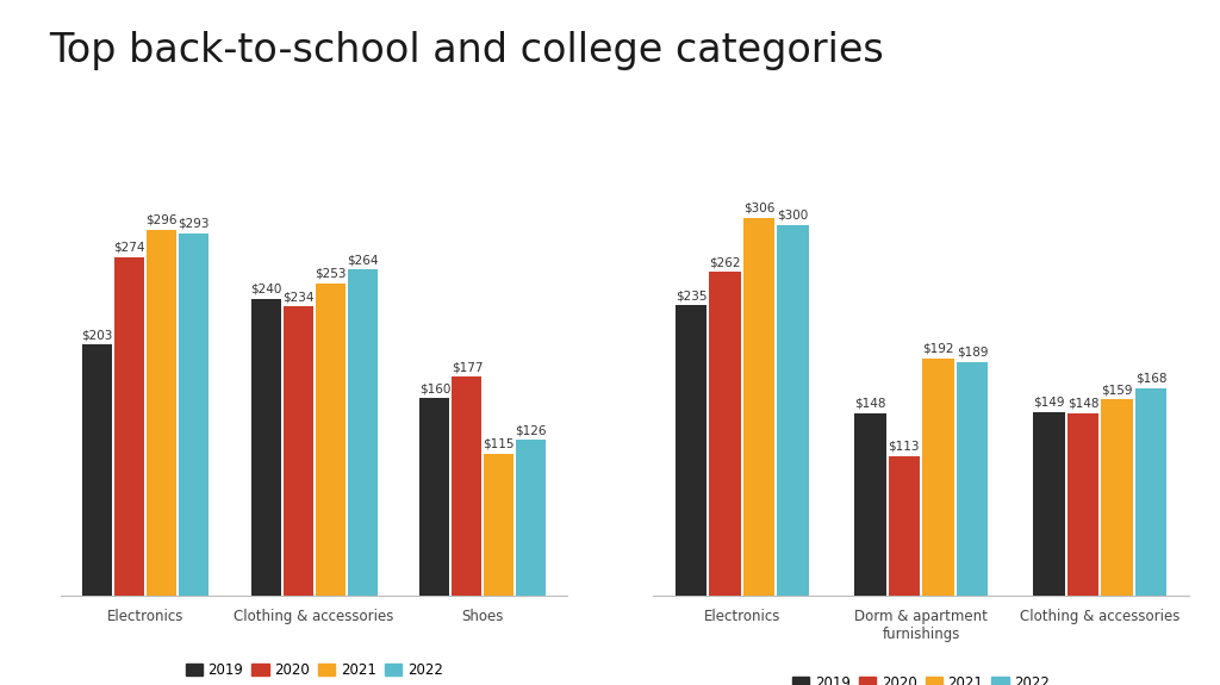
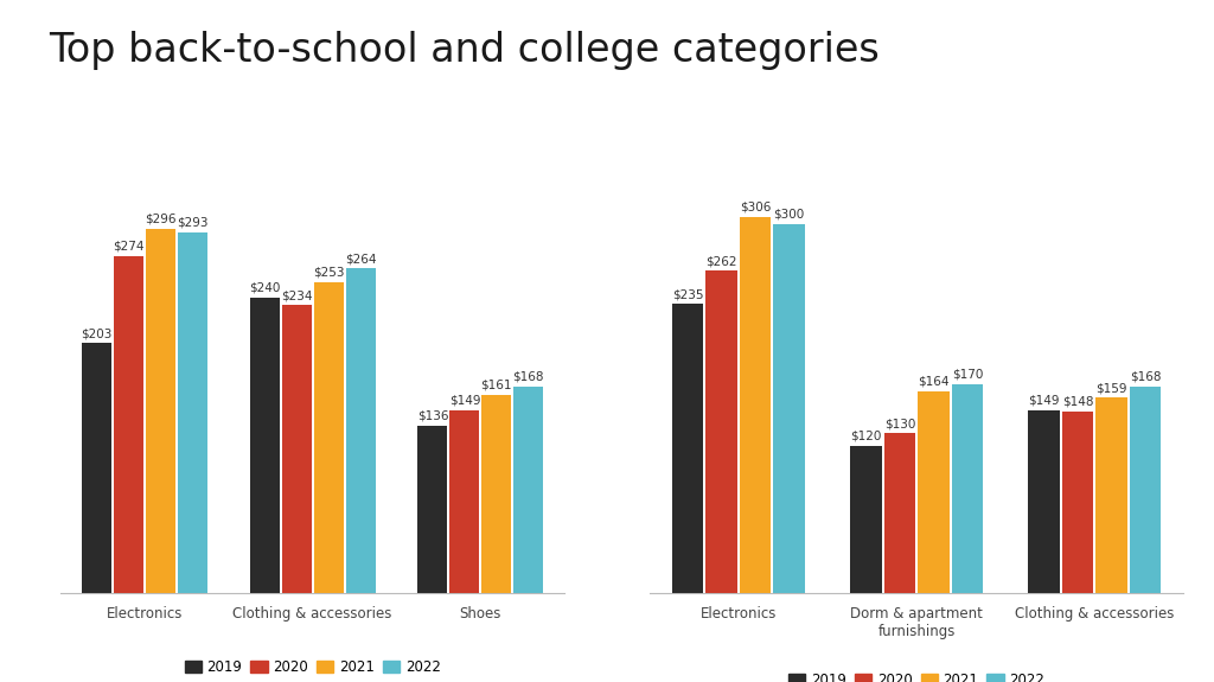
2019/Shoes: $160 -> $136
2020/Shoes: $177 -> $149
2021/Shoes: $115 -> $161
2022/Shoes: $126 -> $168
2019/Dorm & apartment furnishings: $148 -> $120
2020/Dorm & apartment furnishings: $113 -> $130
2021/Dorm & apartment furnishings: $192 -> $164
2022/Dorm & apartment furnishings: $189 -> $170
